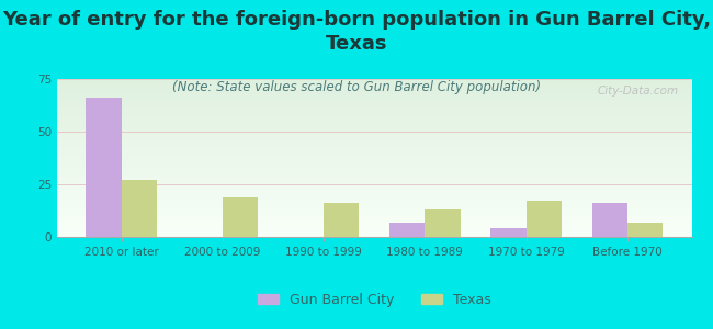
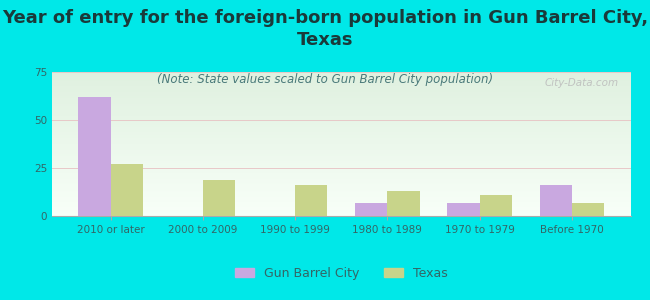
Gun Barrel City/2010 or later: 66 -> 62
Gun Barrel City/1970 to 1979: 4 -> 7
Texas/1970 to 1979: 17 -> 11
